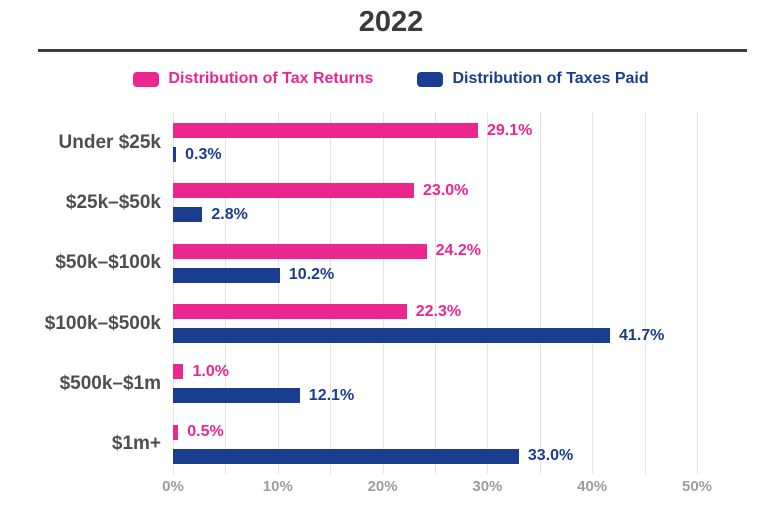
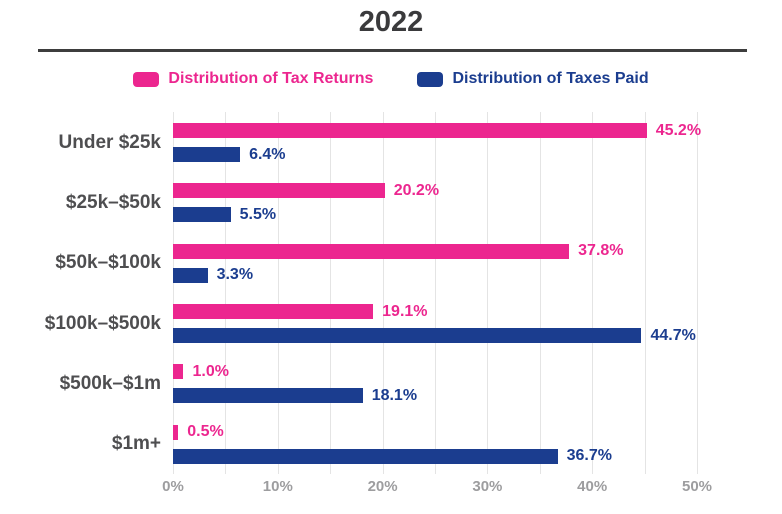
Distribution of Tax Returns/Under $25k: 29.1% -> 45.2%
Distribution of Taxes Paid/Under $25k: 0.3% -> 6.4%
Distribution of Tax Returns/$25k–$50k: 23.0% -> 20.2%
Distribution of Taxes Paid/$25k–$50k: 2.8% -> 5.5%
Distribution of Tax Returns/$50k–$100k: 24.2% -> 37.8%
Distribution of Taxes Paid/$50k–$100k: 10.2% -> 3.3%
Distribution of Tax Returns/$100k–$500k: 22.3% -> 19.1%
Distribution of Taxes Paid/$100k–$500k: 41.7% -> 44.7%
Distribution of Taxes Paid/$500k–$1m: 12.1% -> 18.1%
Distribution of Taxes Paid/$1m+: 33.0% -> 36.7%
